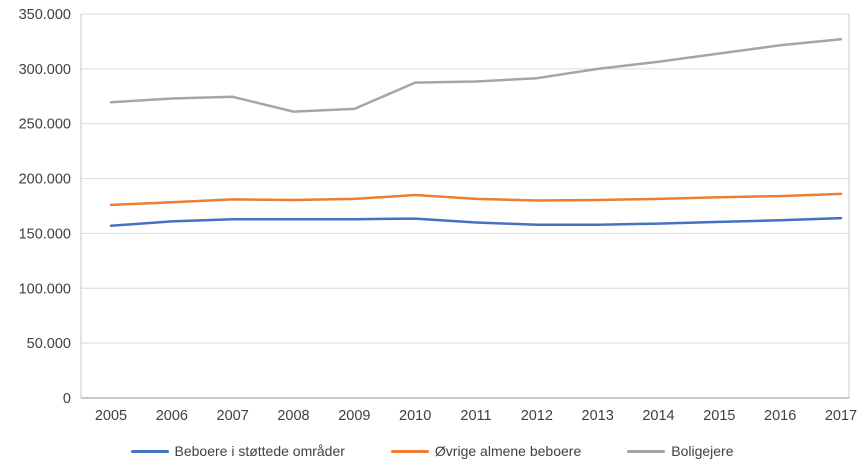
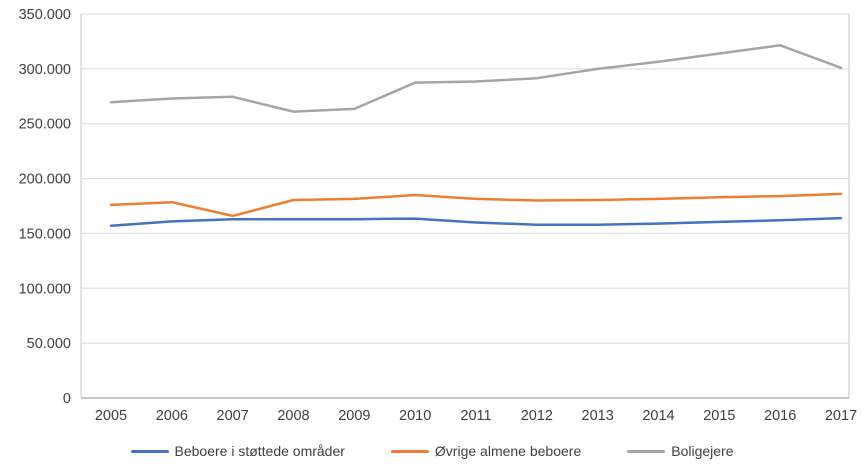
Øvrige almene beboere/2007: 181000 -> 166000
Boligejere/2017: 327000 -> 301000
